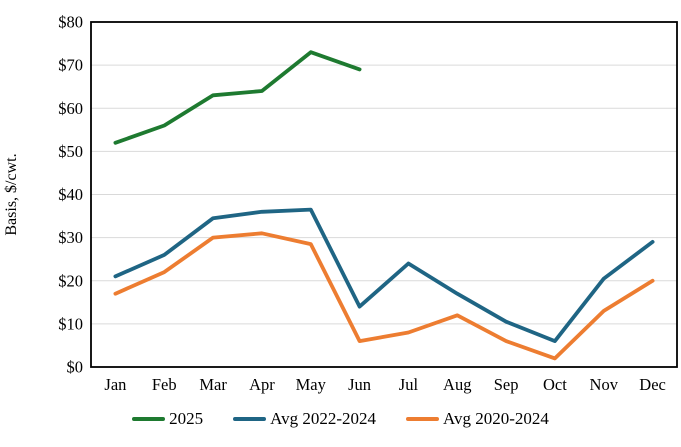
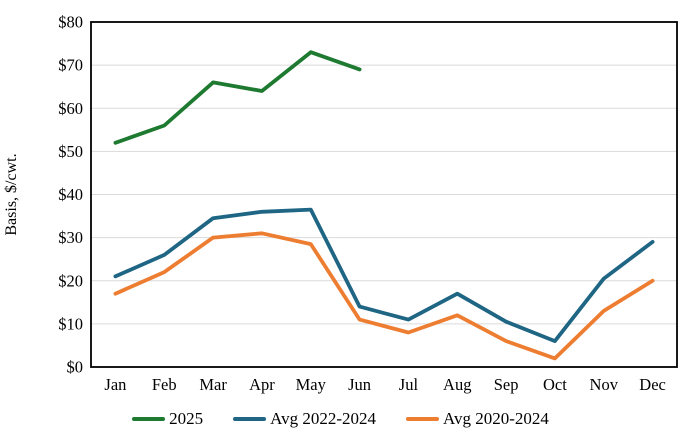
2025/Mar: $63 -> $66
Avg 2020-2024/Jun: $6 -> $11
Avg 2022-2024/Jul: $24 -> $11
